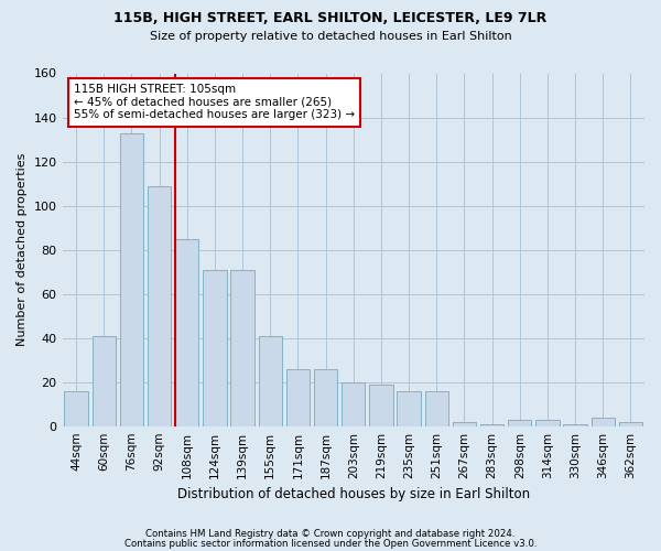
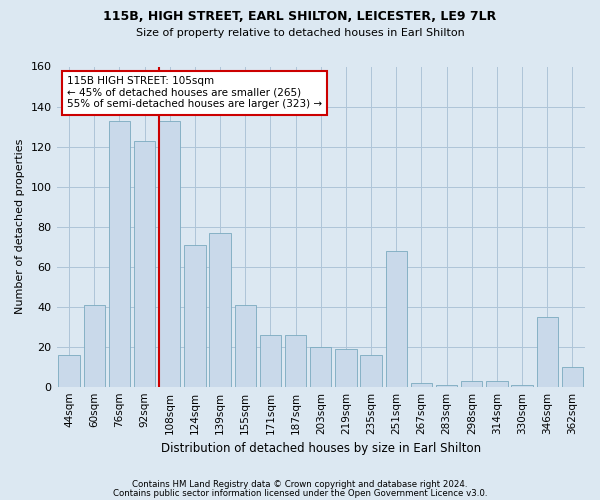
92sqm: 109 -> 123
108sqm: 85 -> 133
139sqm: 71 -> 77
251sqm: 16 -> 68
346sqm: 4 -> 35
362sqm: 2 -> 10
